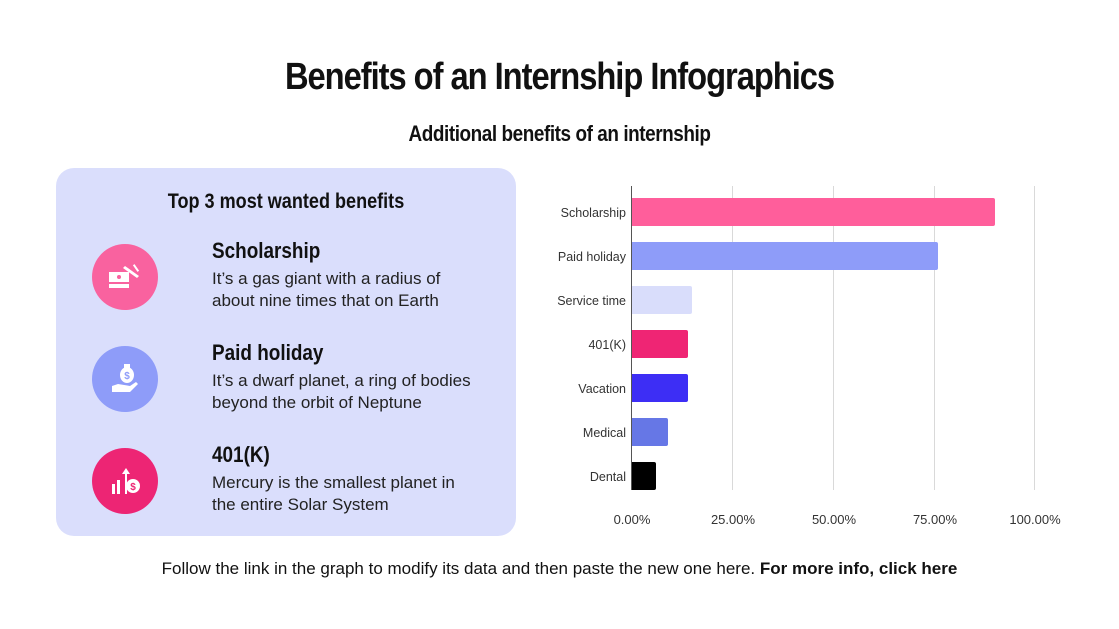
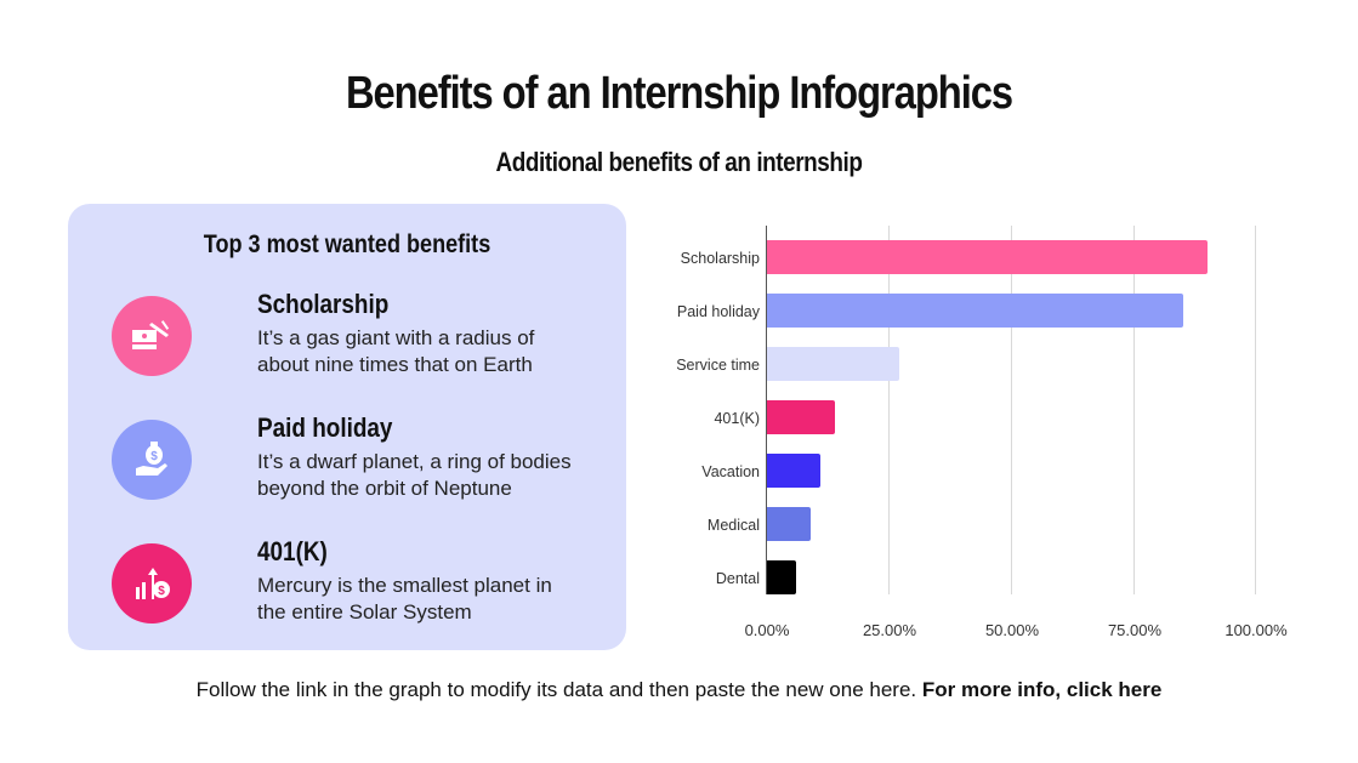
Paid holiday: 76% -> 85%
Service time: 15% -> 27%
Vacation: 14% -> 11%
